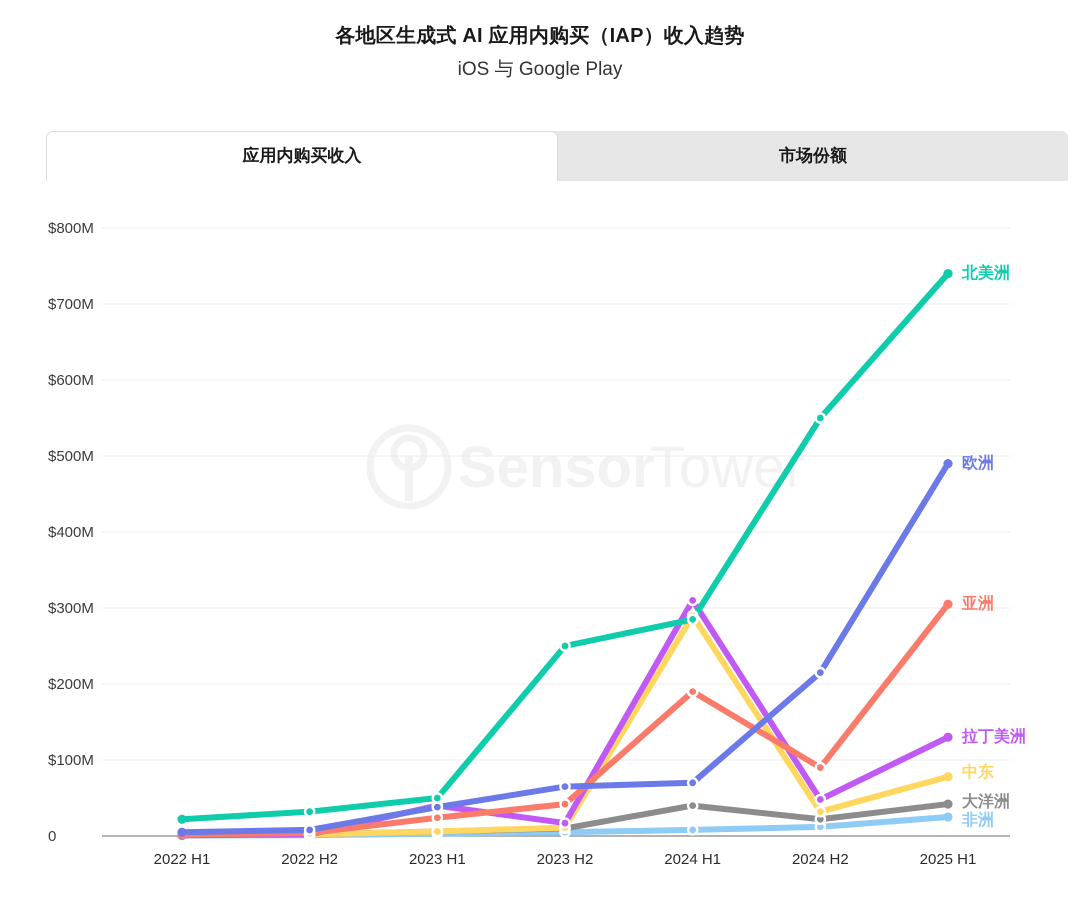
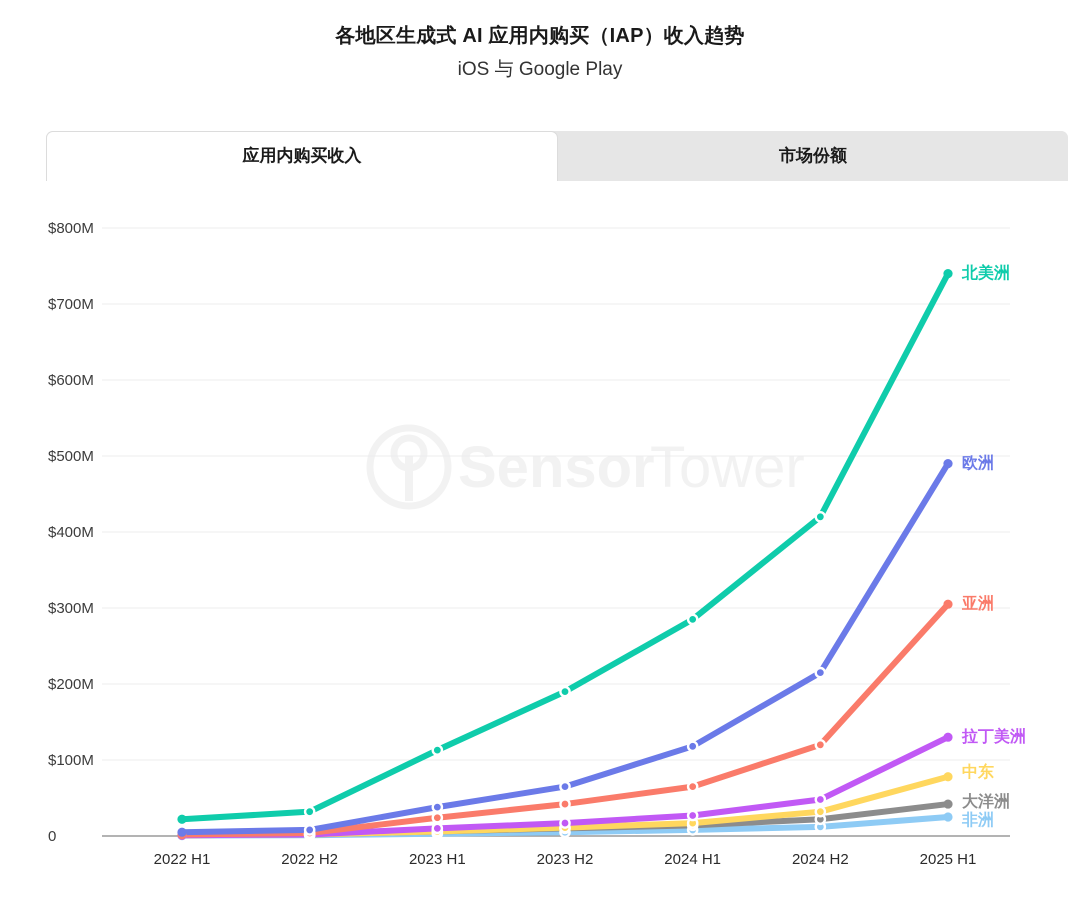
北美洲/2023 H1: $50M -> $110M
拉丁美洲/2023 H1: $40M -> $10M
北美洲/2023 H2: $250M -> $190M
欧洲/2024 H1: $70M -> $120M
亚洲/2024 H1: $190M -> $60M
拉丁美洲/2024 H1: $310M -> $30M
中东/2024 H1: $290M -> $20M
大洋洲/2024 H1: $40M -> $10M
北美洲/2024 H2: $550M -> $420M
亚洲/2024 H2: $90M -> $120M
